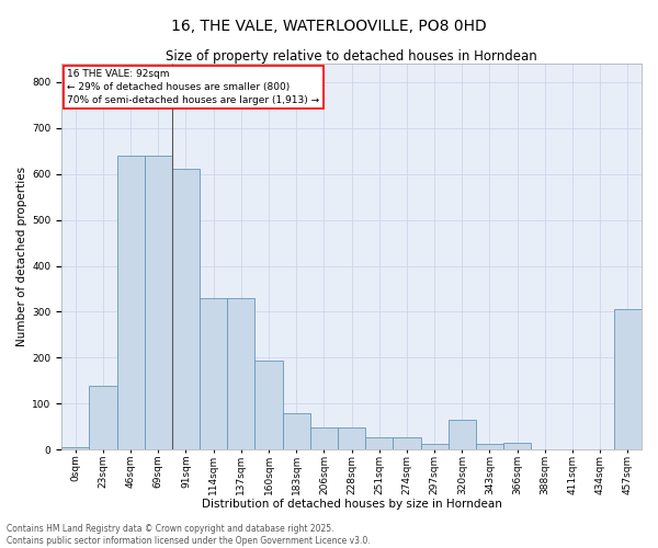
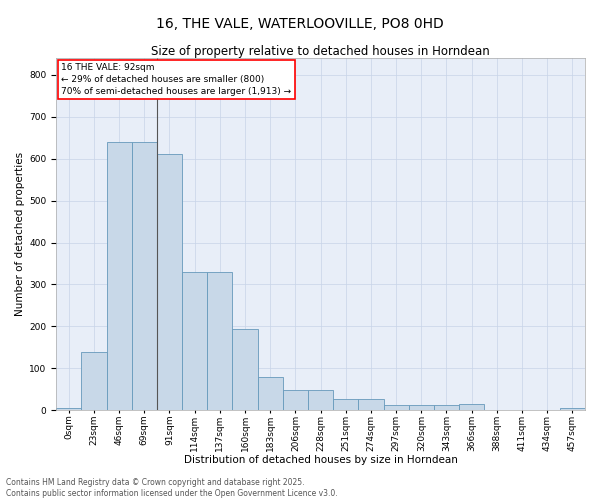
320sqm: 65 -> 12
457sqm: 305 -> 5
